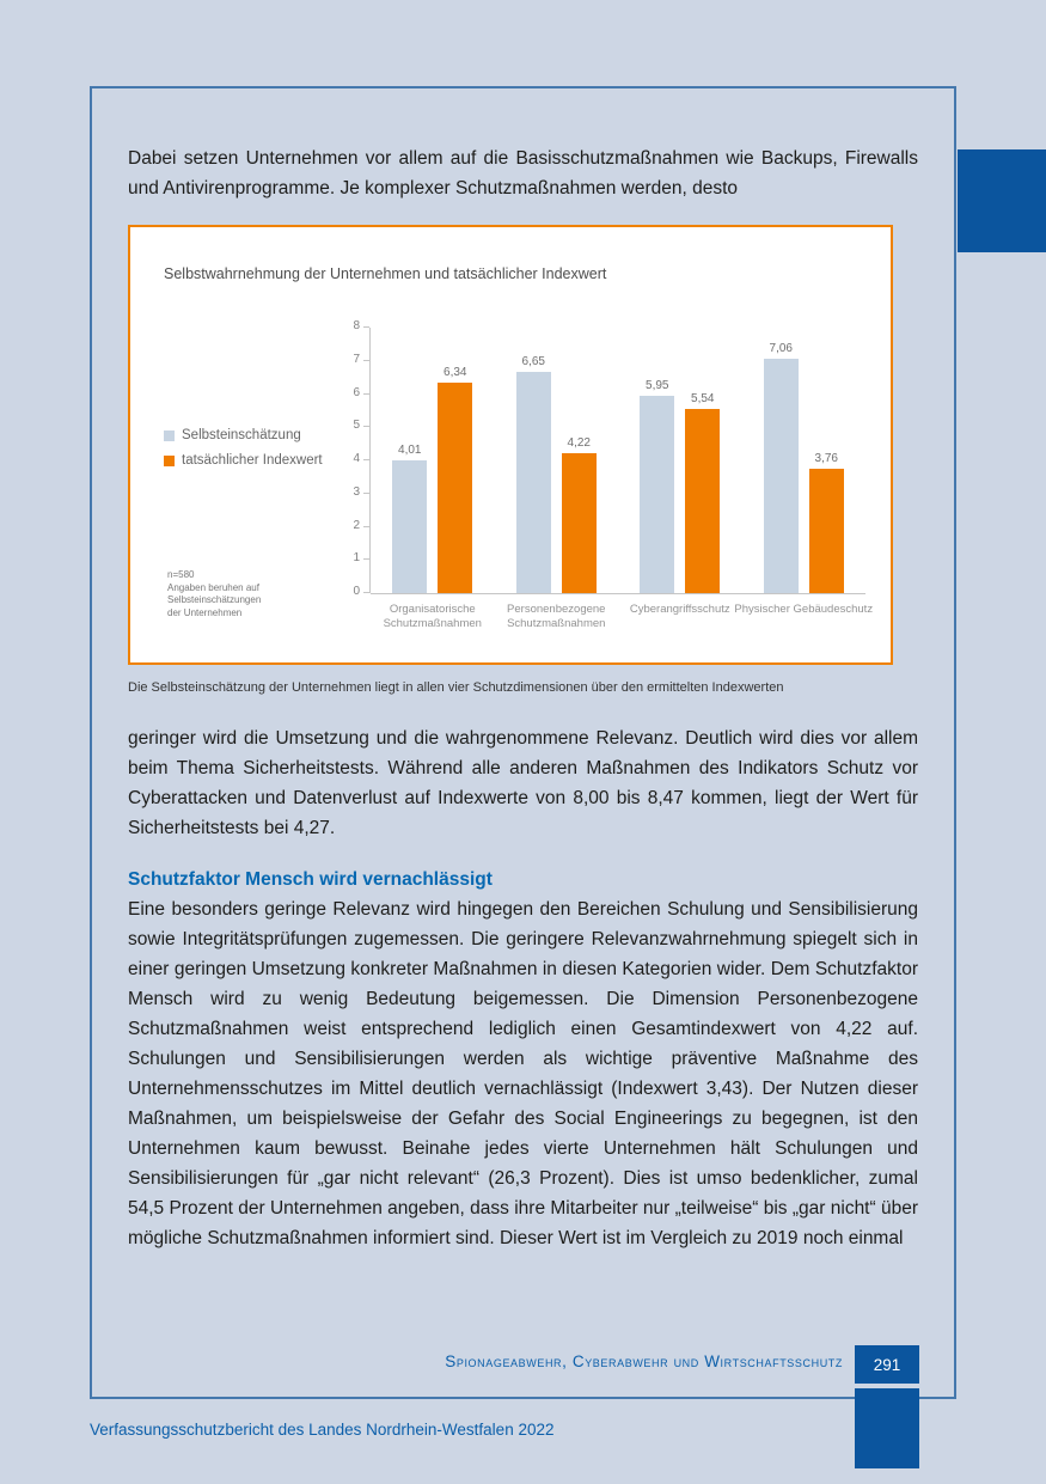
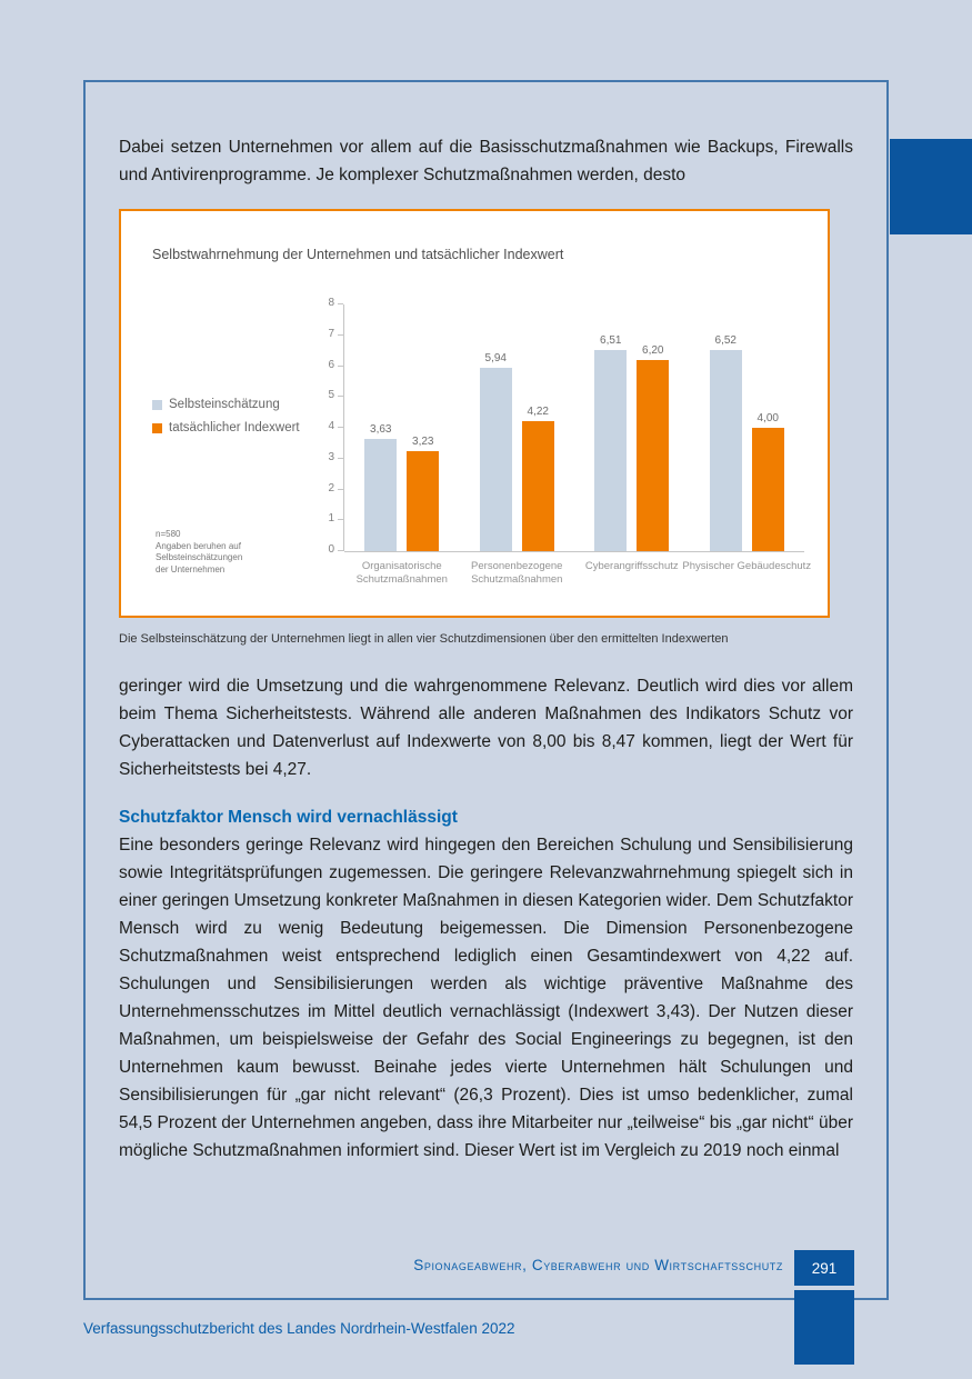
Selbsteinschätzung/Organisatorische Schutzmaßnahmen: 4,01 -> 3,63
tatsächlicher Indexwert/Organisatorische Schutzmaßnahmen: 6,34 -> 3,23
Selbsteinschätzung/Personenbezogene Schutzmaßnahmen: 6,65 -> 5,94
Selbsteinschätzung/Cyberangriffsschutz: 5,95 -> 6,51
tatsächlicher Indexwert/Cyberangriffsschutz: 5,54 -> 6,20
Selbsteinschätzung/Physischer Gebäudeschutz: 7,06 -> 6,52
tatsächlicher Indexwert/Physischer Gebäudeschutz: 3,76 -> 4,00
